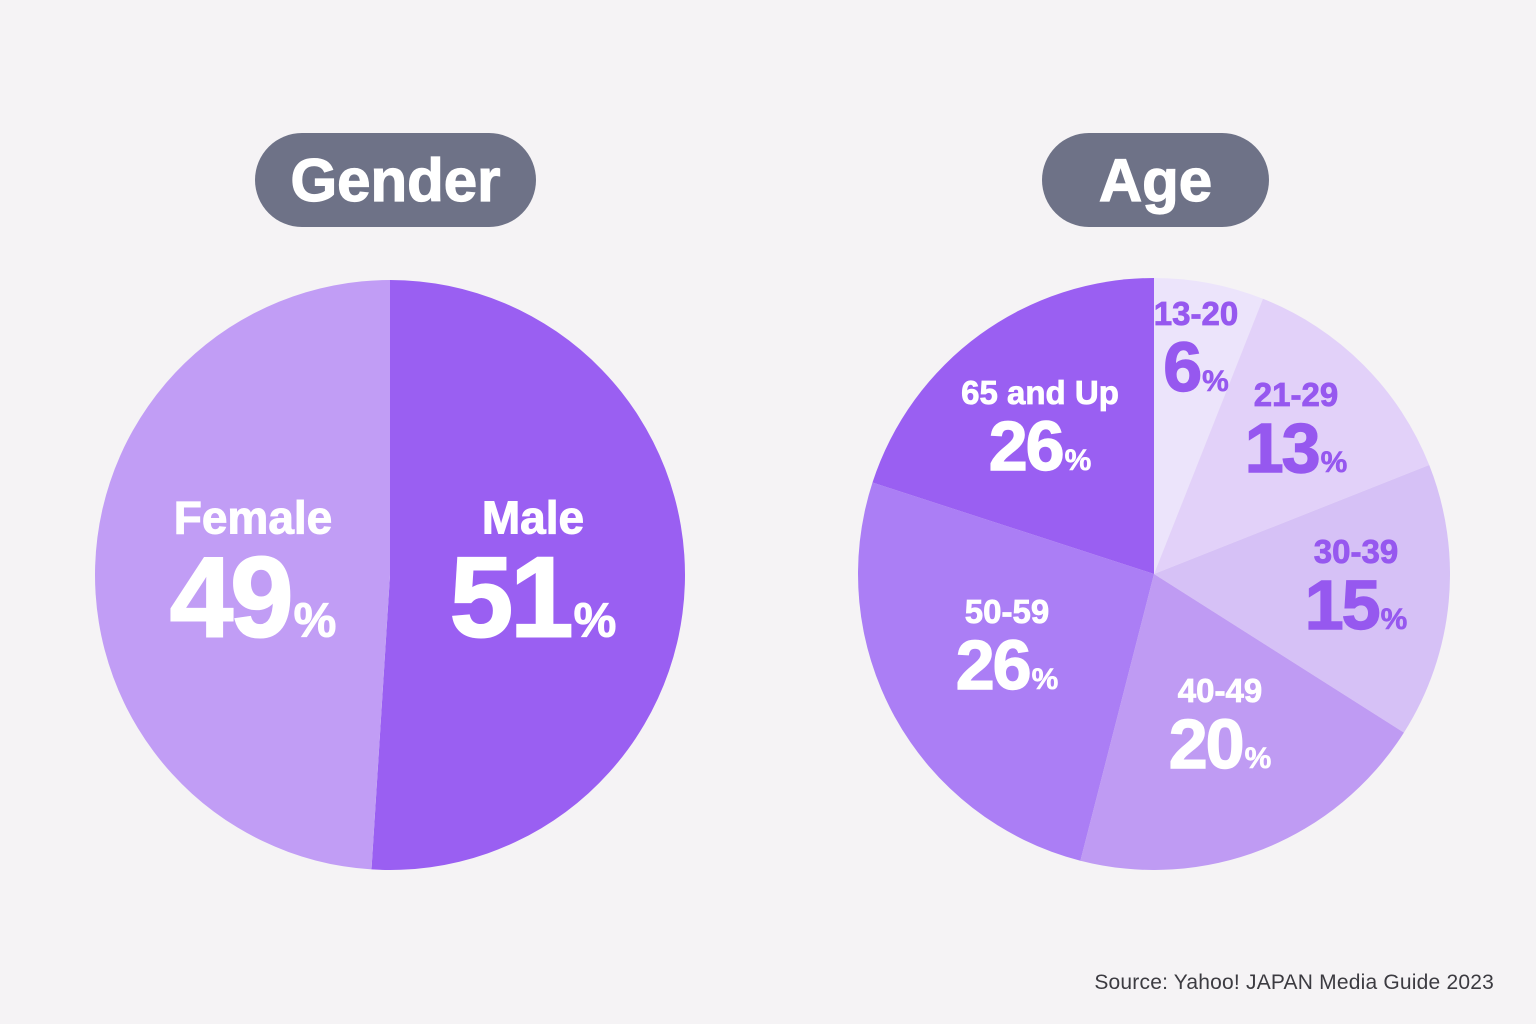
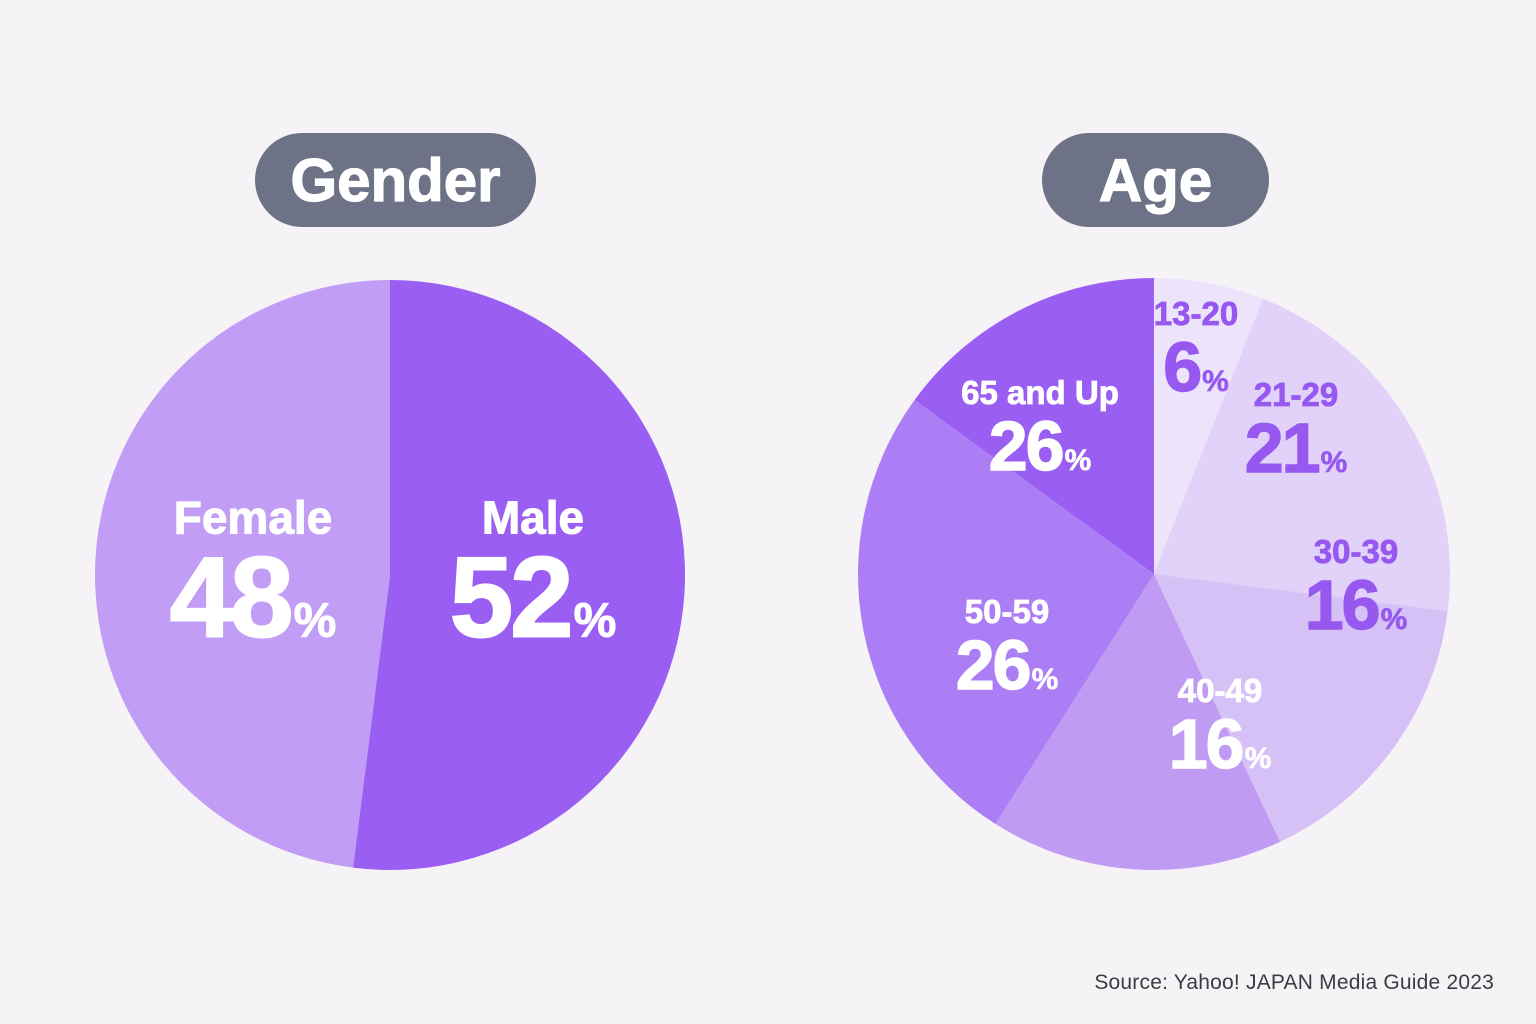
Gender/Male: 51 -> 52
Gender/Female: 49 -> 48
Age/21-29: 13 -> 21
Age/30-39: 15 -> 16
Age/40-49: 20 -> 16
